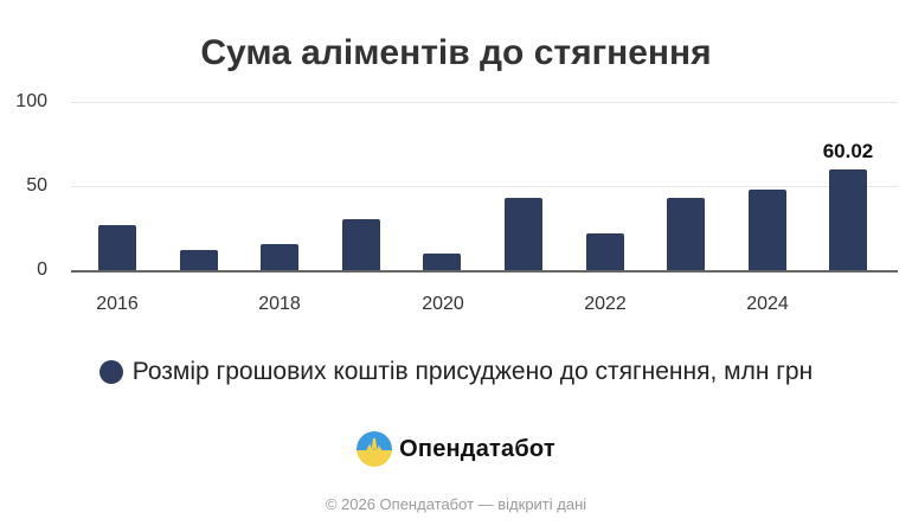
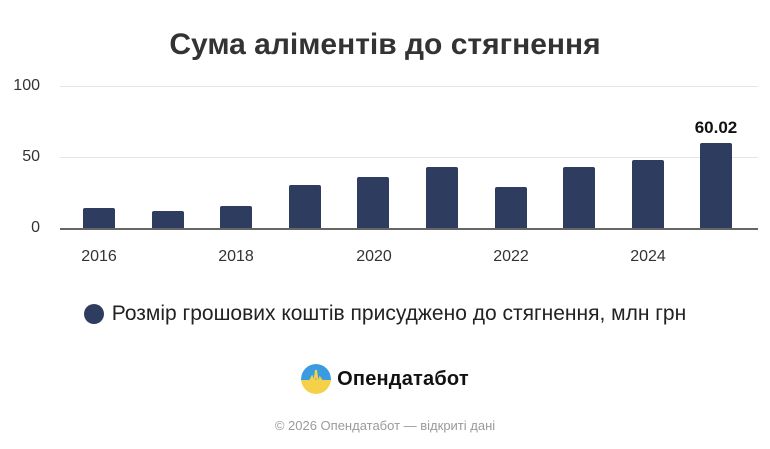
2016: 27 -> 14
2020: 10 -> 36
2022: 22 -> 29
